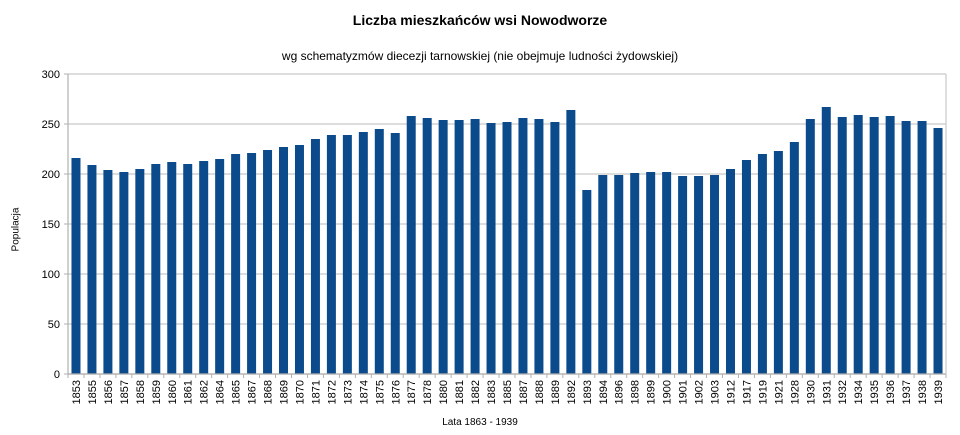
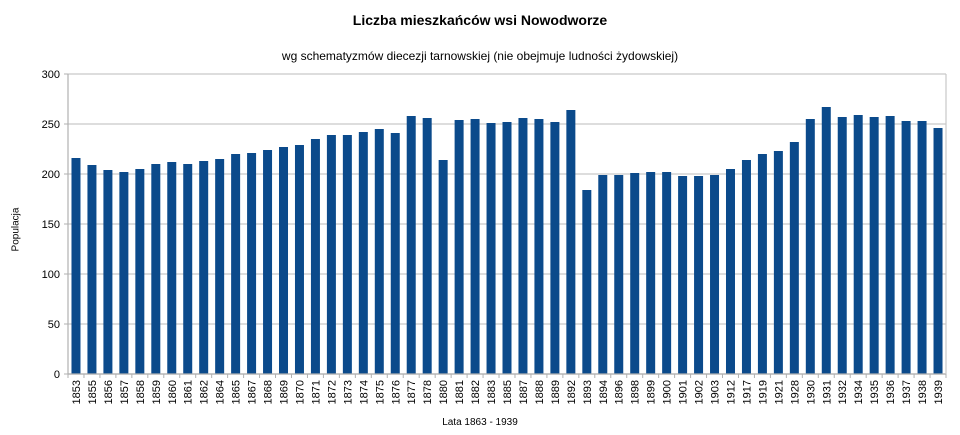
1880: 254 -> 214
